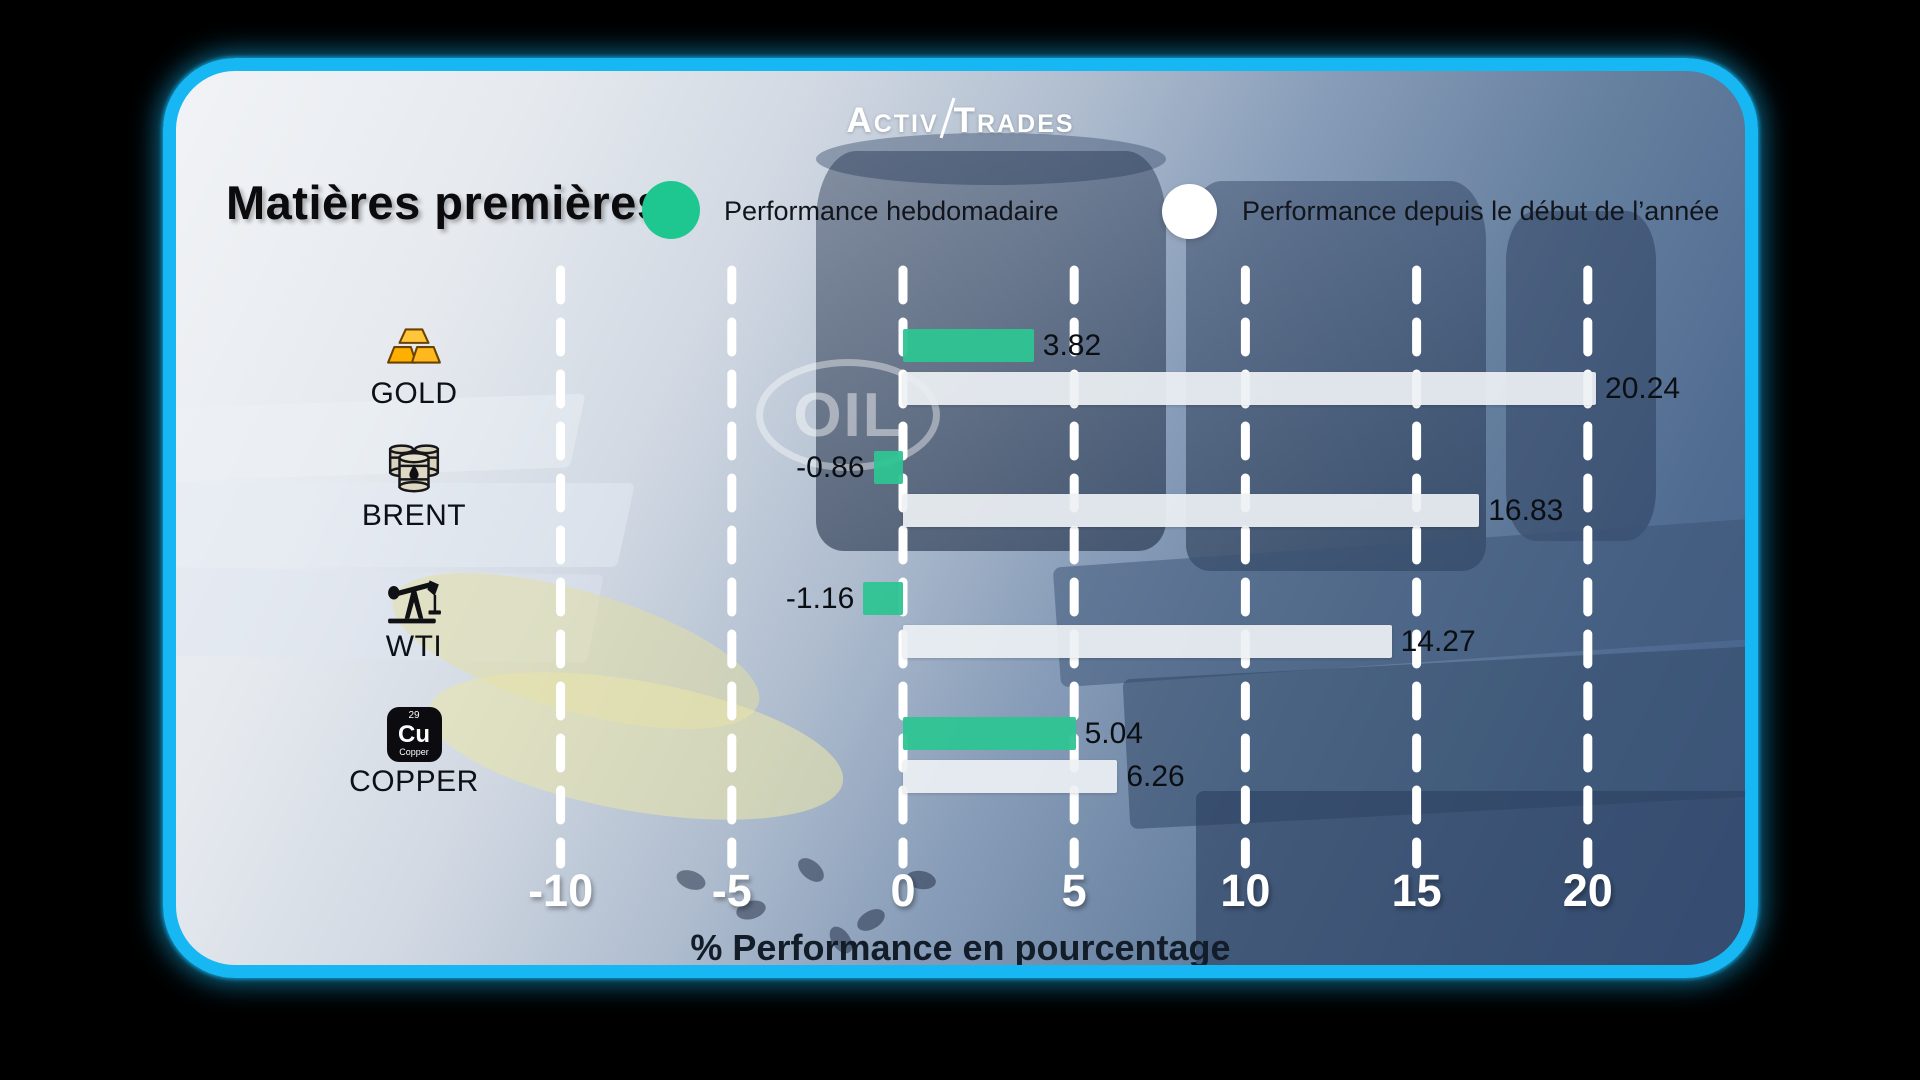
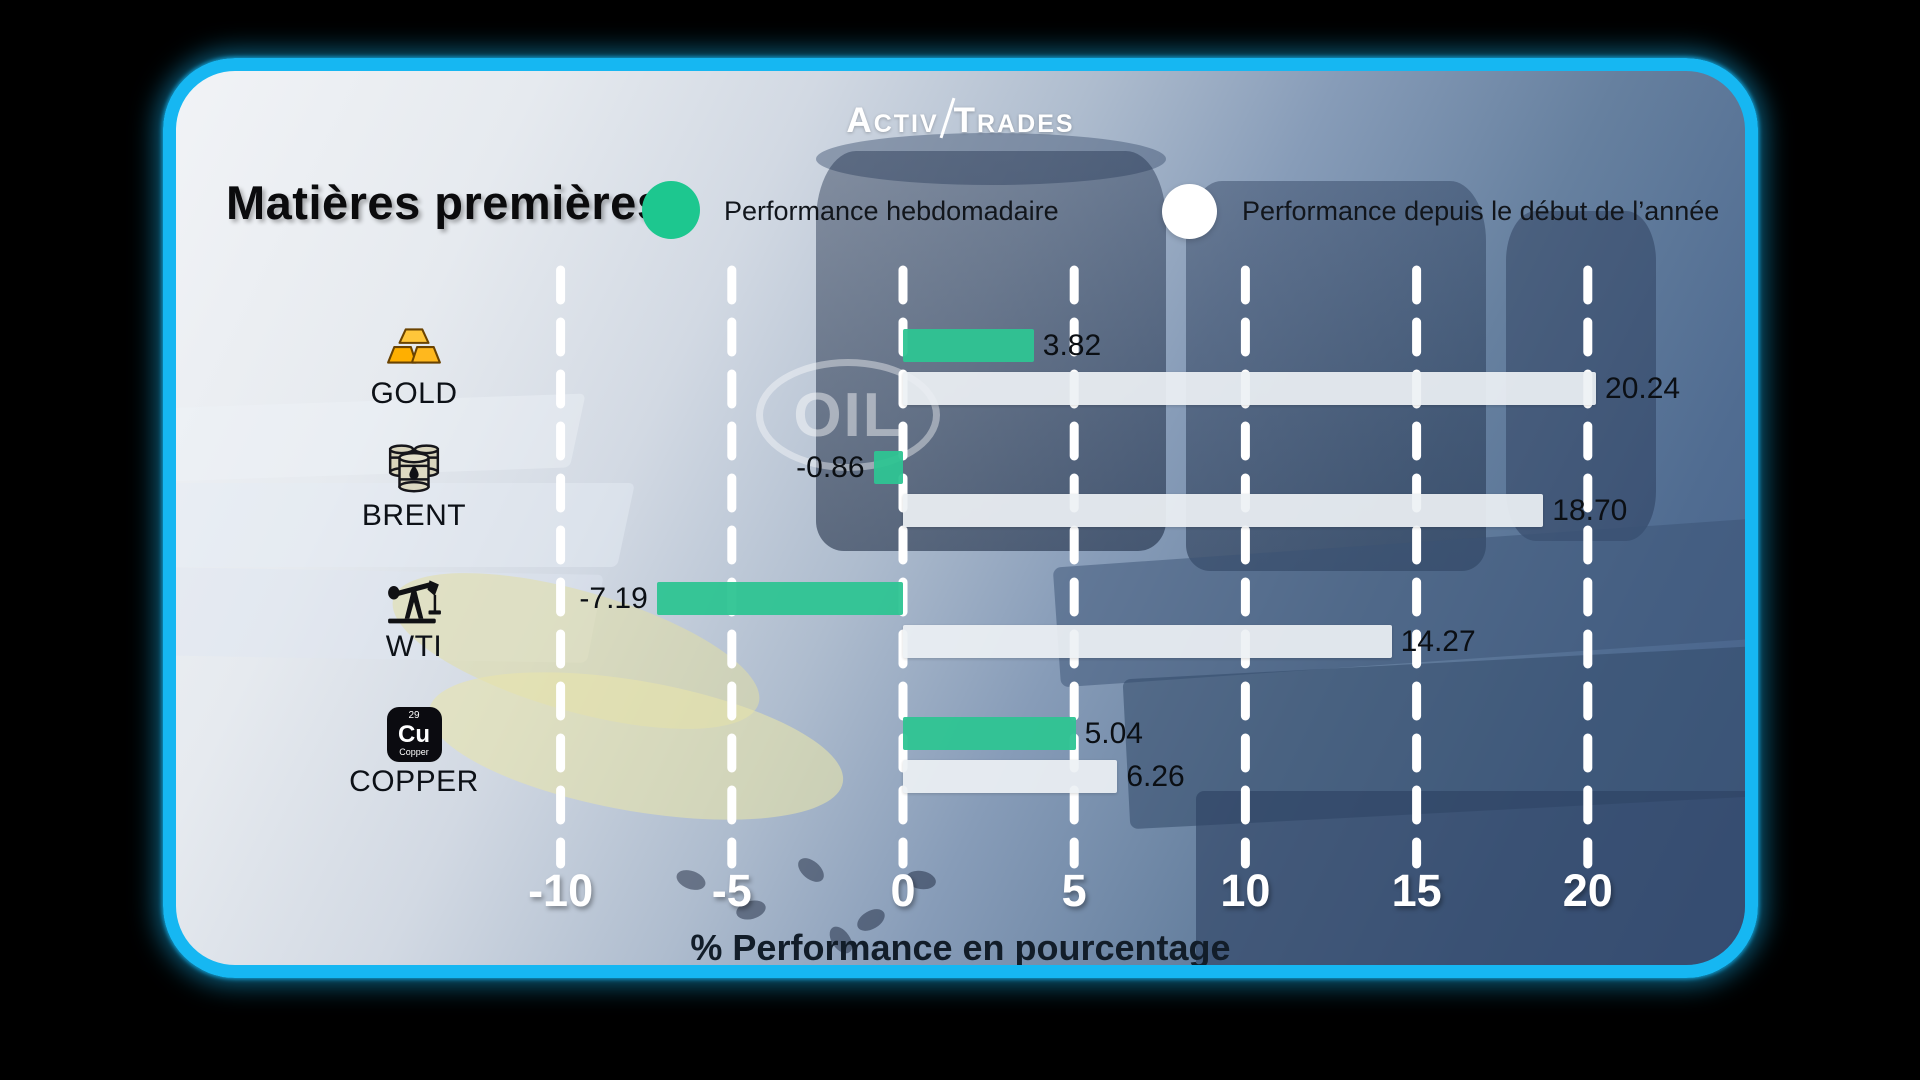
Performance depuis le début de l’année/BRENT: 16.83 -> 18.70
Performance hebdomadaire/WTI: -1.16 -> -7.19
